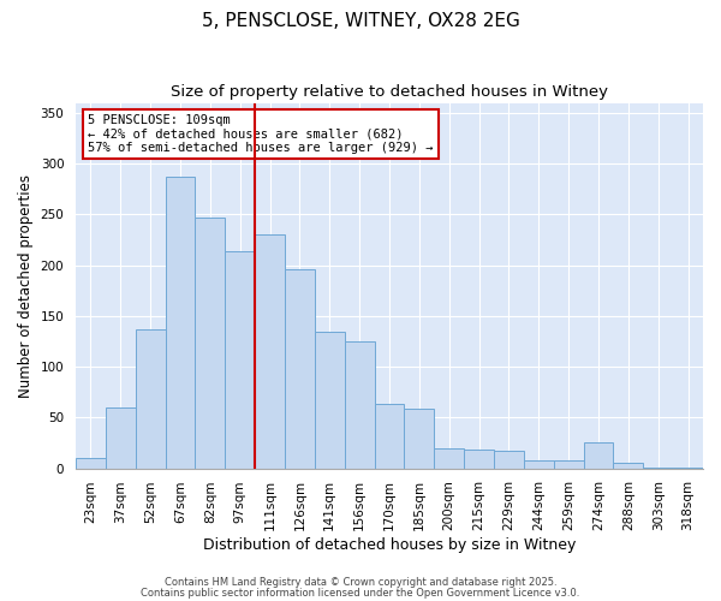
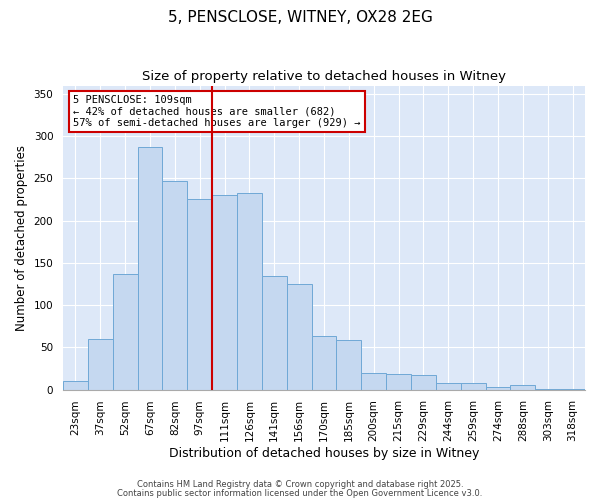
97sqm: 214 -> 226
126sqm: 196 -> 233
274sqm: 26 -> 3
